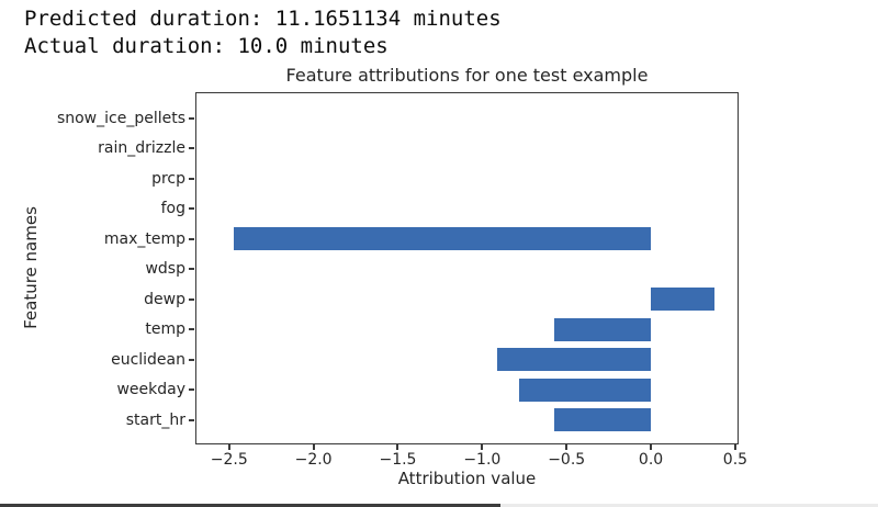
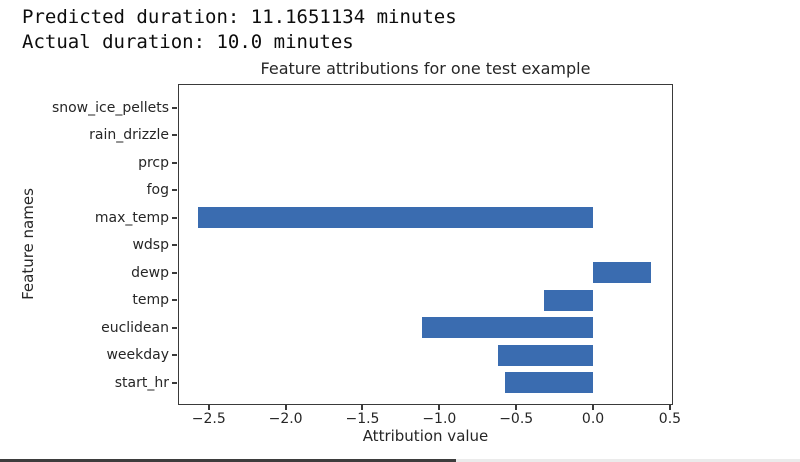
max_temp: -2.47 -> -2.57
temp: -0.57 -> -0.32
euclidean: -0.91 -> -1.11
weekday: -0.78 -> -0.62
